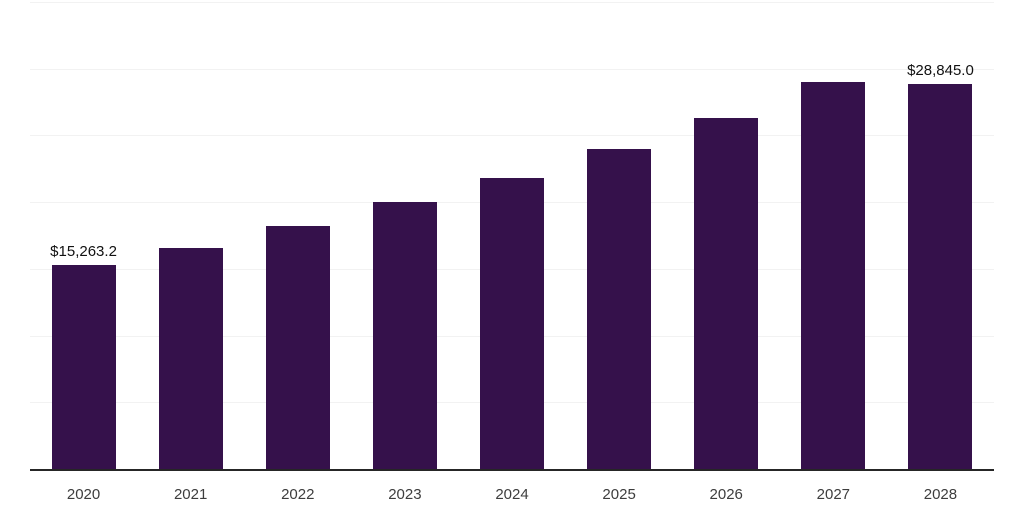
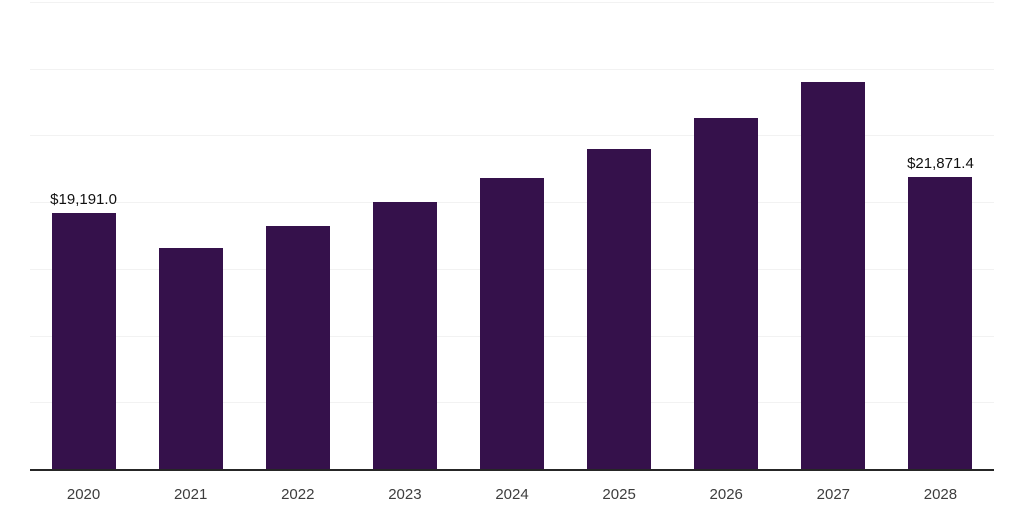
2020: $15,263.2 -> $19,191.0
2028: $28,845.0 -> $21,871.4
